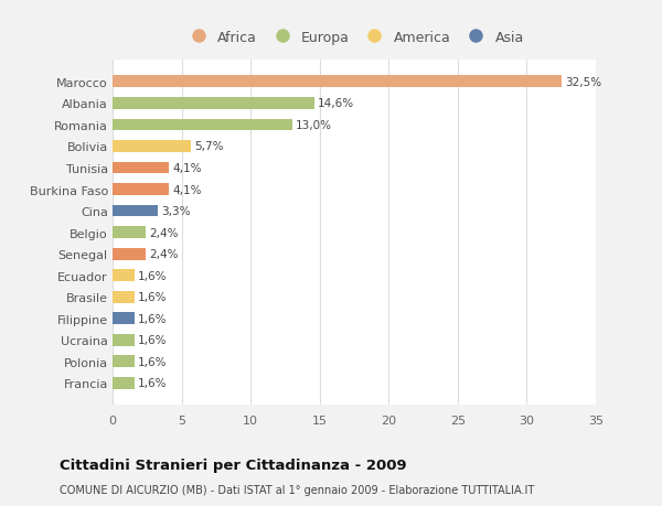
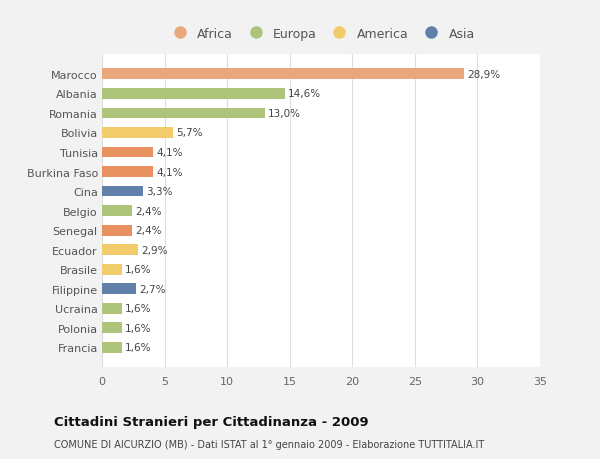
Marocco: 32,5% -> 28,9%
Ecuador: 1,6% -> 2,9%
Filippine: 1,6% -> 2,7%
